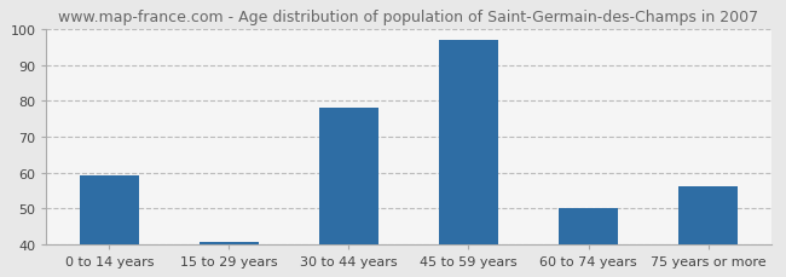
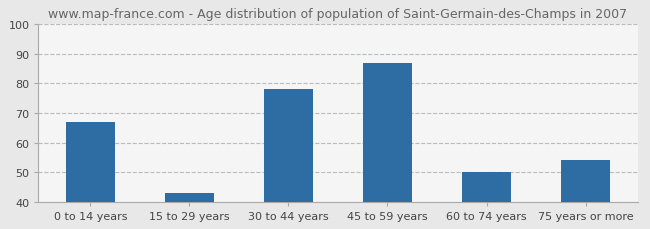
0 to 14 years: 59.0 -> 67.0
15 to 29 years: 40.5 -> 43.0
45 to 59 years: 97.0 -> 87.0
75 years or more: 56.0 -> 54.0
